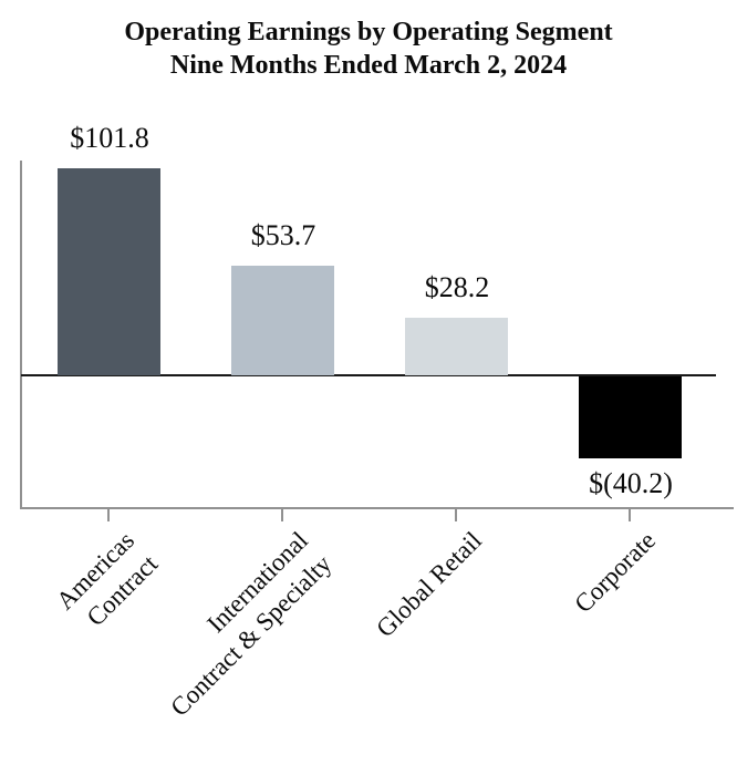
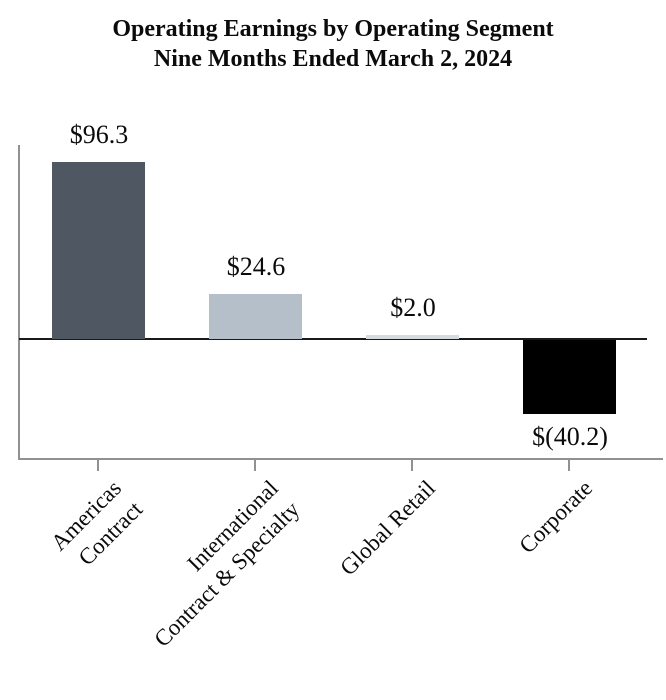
Americas Contract: $101.8 -> $96.3
International Contract & Specialty: $53.7 -> $24.6
Global Retail: $28.2 -> $2.0
